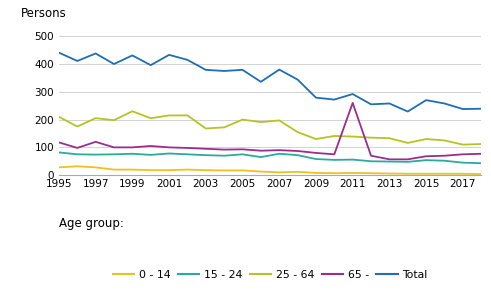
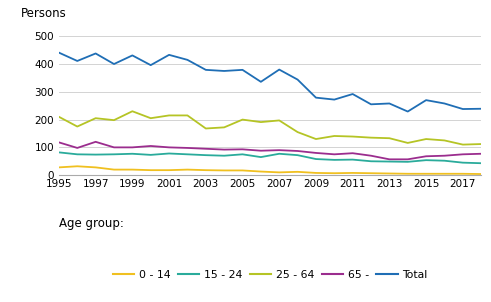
65 -/2011: 260 -> 79
